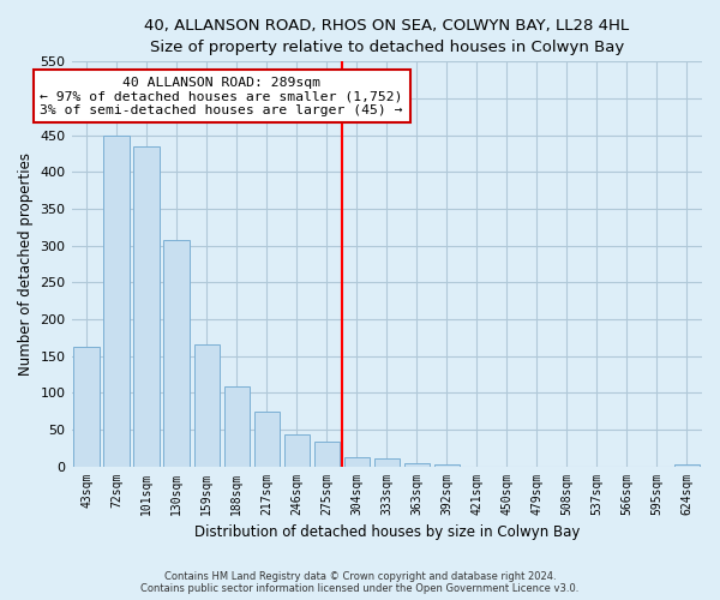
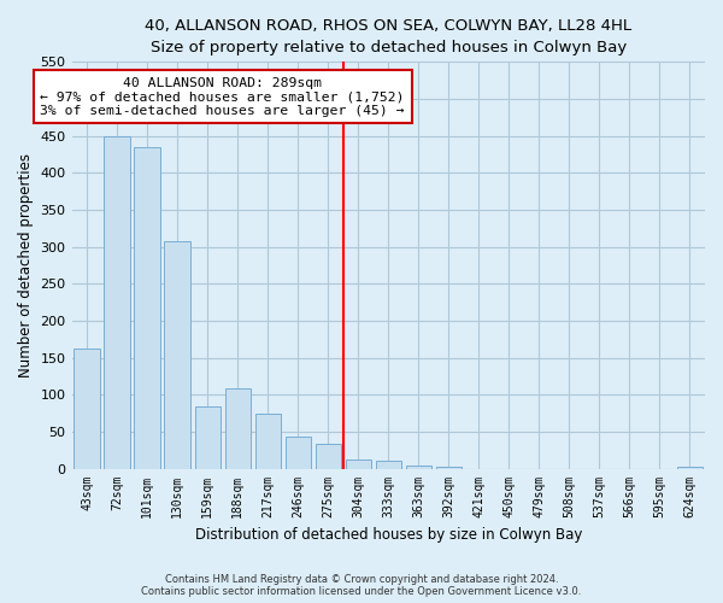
159sqm: 165 -> 84
